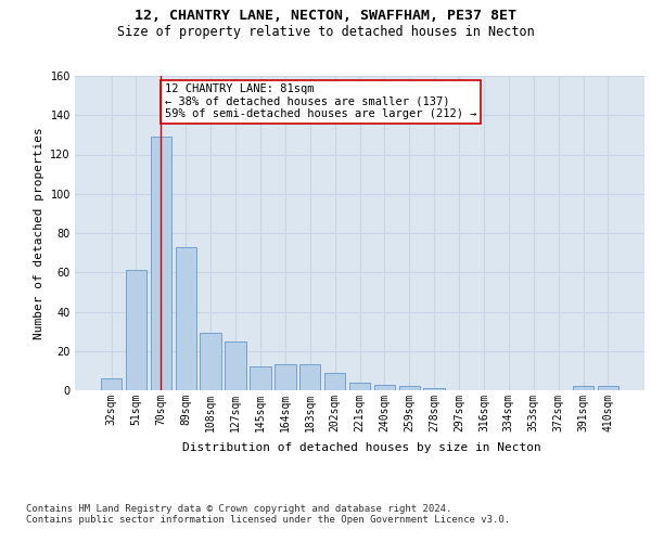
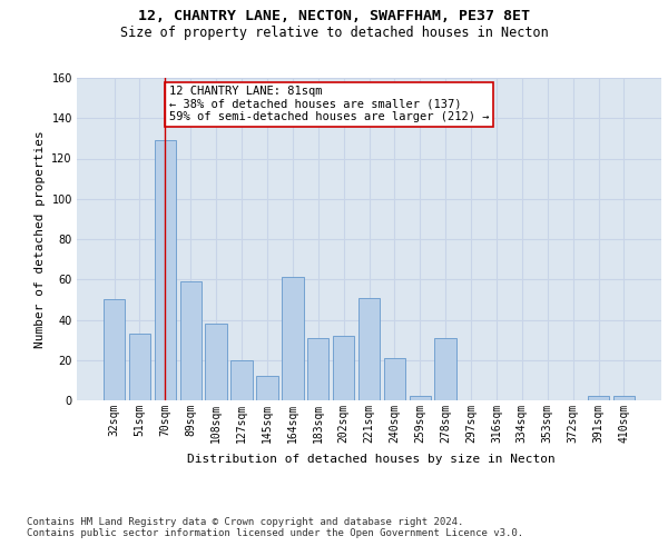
32sqm: 6 -> 50
51sqm: 61 -> 33
89sqm: 73 -> 59
108sqm: 29 -> 38
127sqm: 25 -> 20
164sqm: 13 -> 61
183sqm: 13 -> 31
202sqm: 9 -> 32
221sqm: 4 -> 51
240sqm: 3 -> 21
278sqm: 1 -> 31
